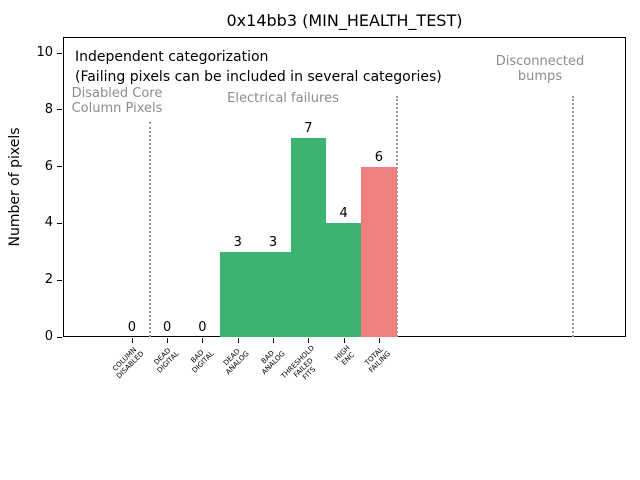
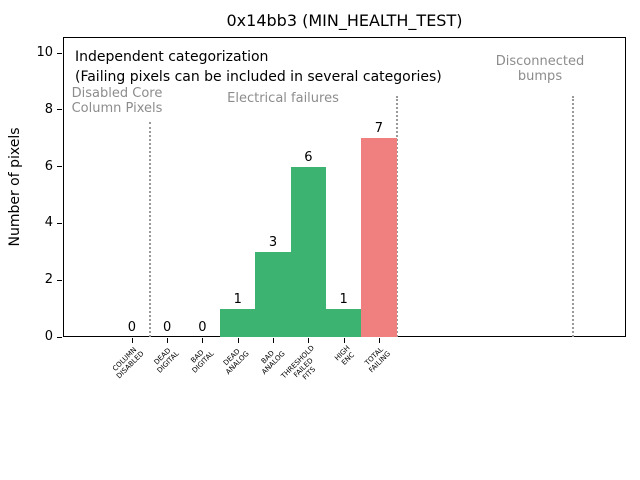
DEAD ANALOG: 3 -> 1
THRESHOLD FAILED FITS: 7 -> 6
HIGH ENC: 4 -> 1
TOTAL FAILING: 6 -> 7
